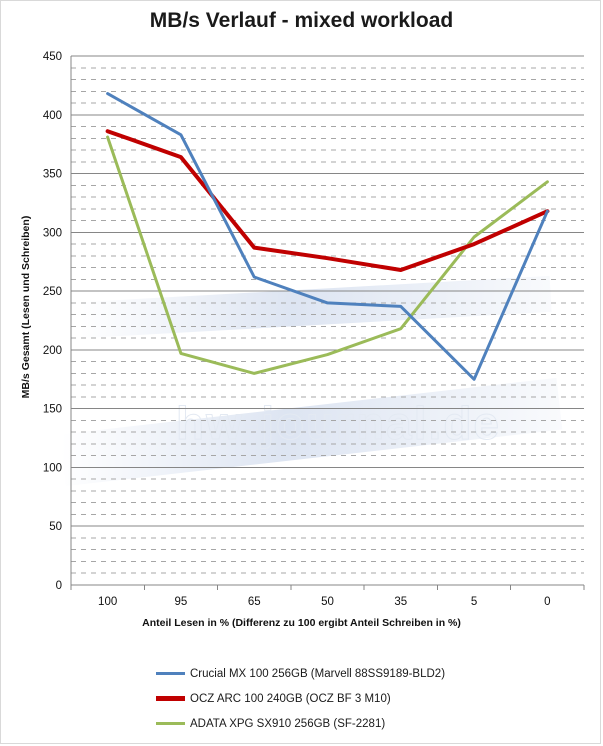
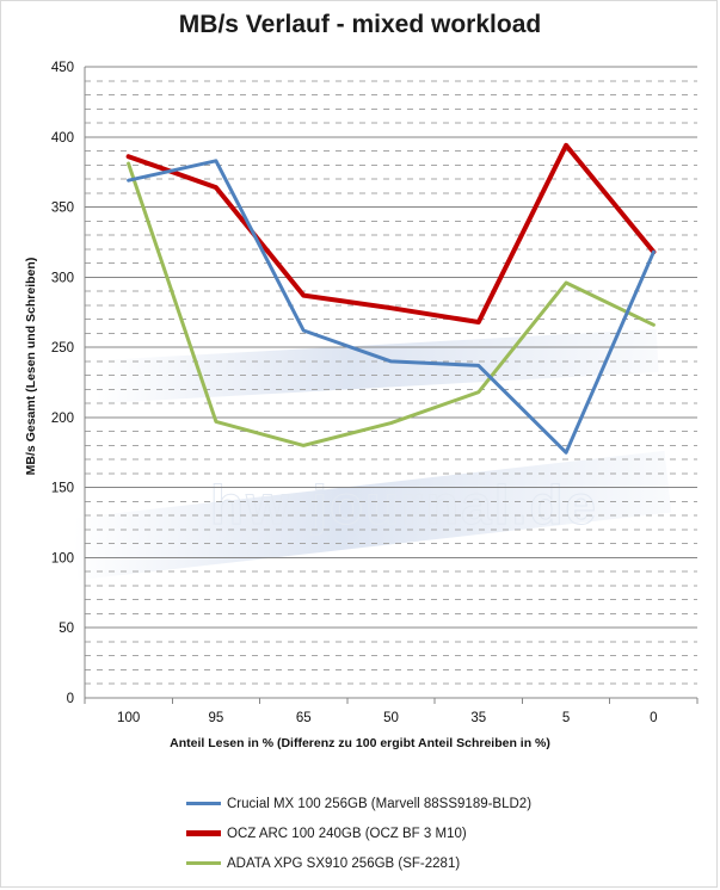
Crucial MX 100 256GB (Marvell 88SS9189-BLD2)/100: 418 -> 369
OCZ ARC 100 240GB (OCZ BF 3 M10)/5: 290 -> 394
ADATA XPG SX910 256GB (SF-2281)/0: 343 -> 266
